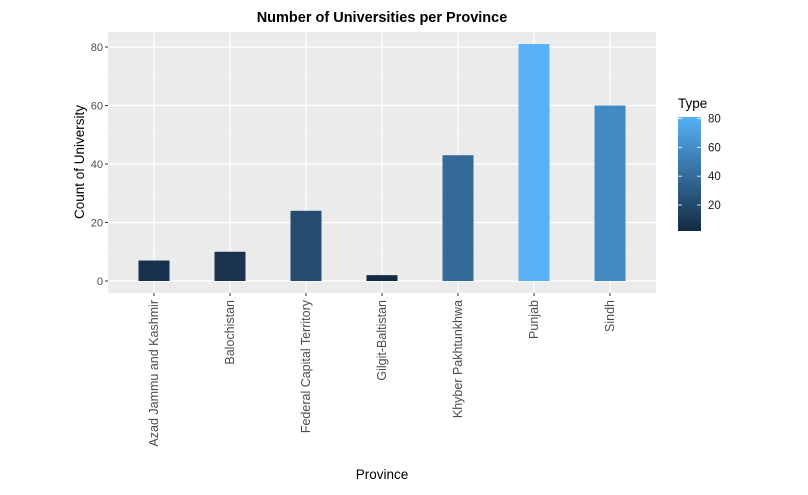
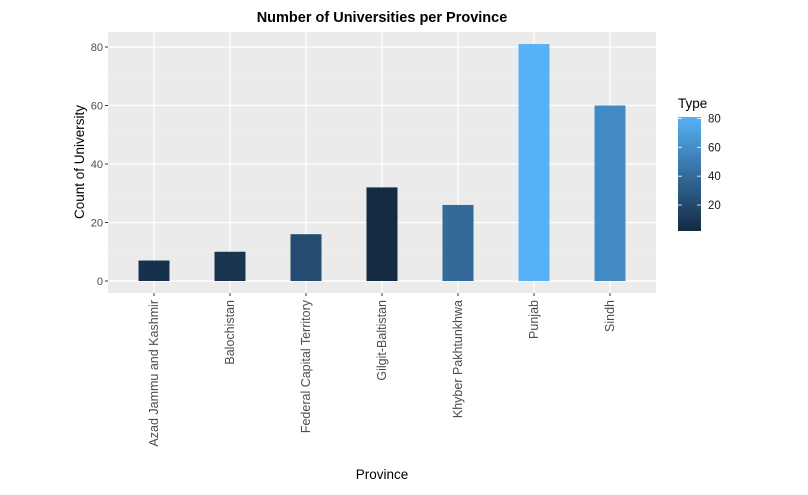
Federal Capital Territory: 24 -> 16
Gilgit-Baltistan: 2 -> 32
Khyber Pakhtunkhwa: 43 -> 26
